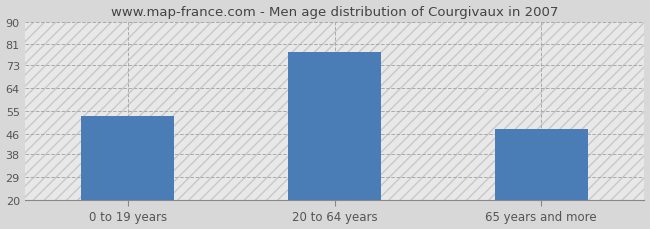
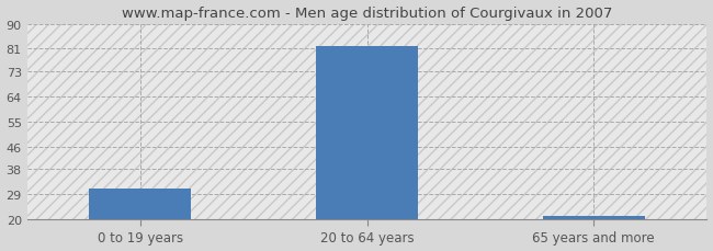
0 to 19 years: 53 -> 31
20 to 64 years: 78 -> 82
65 years and more: 48 -> 21
